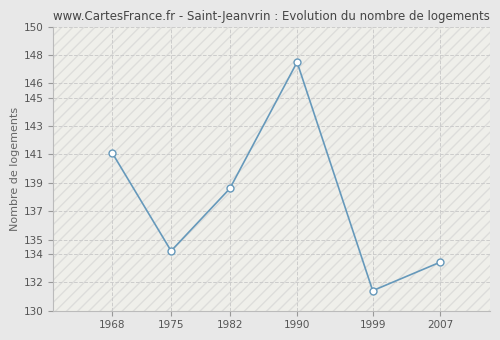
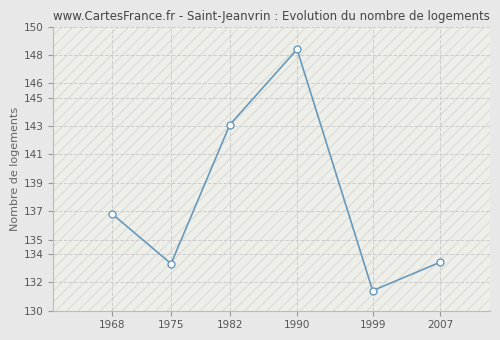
1968: 141.1 -> 136.8
1975: 134.2 -> 133.3
1982: 138.6 -> 143.1
1990: 147.5 -> 148.4
